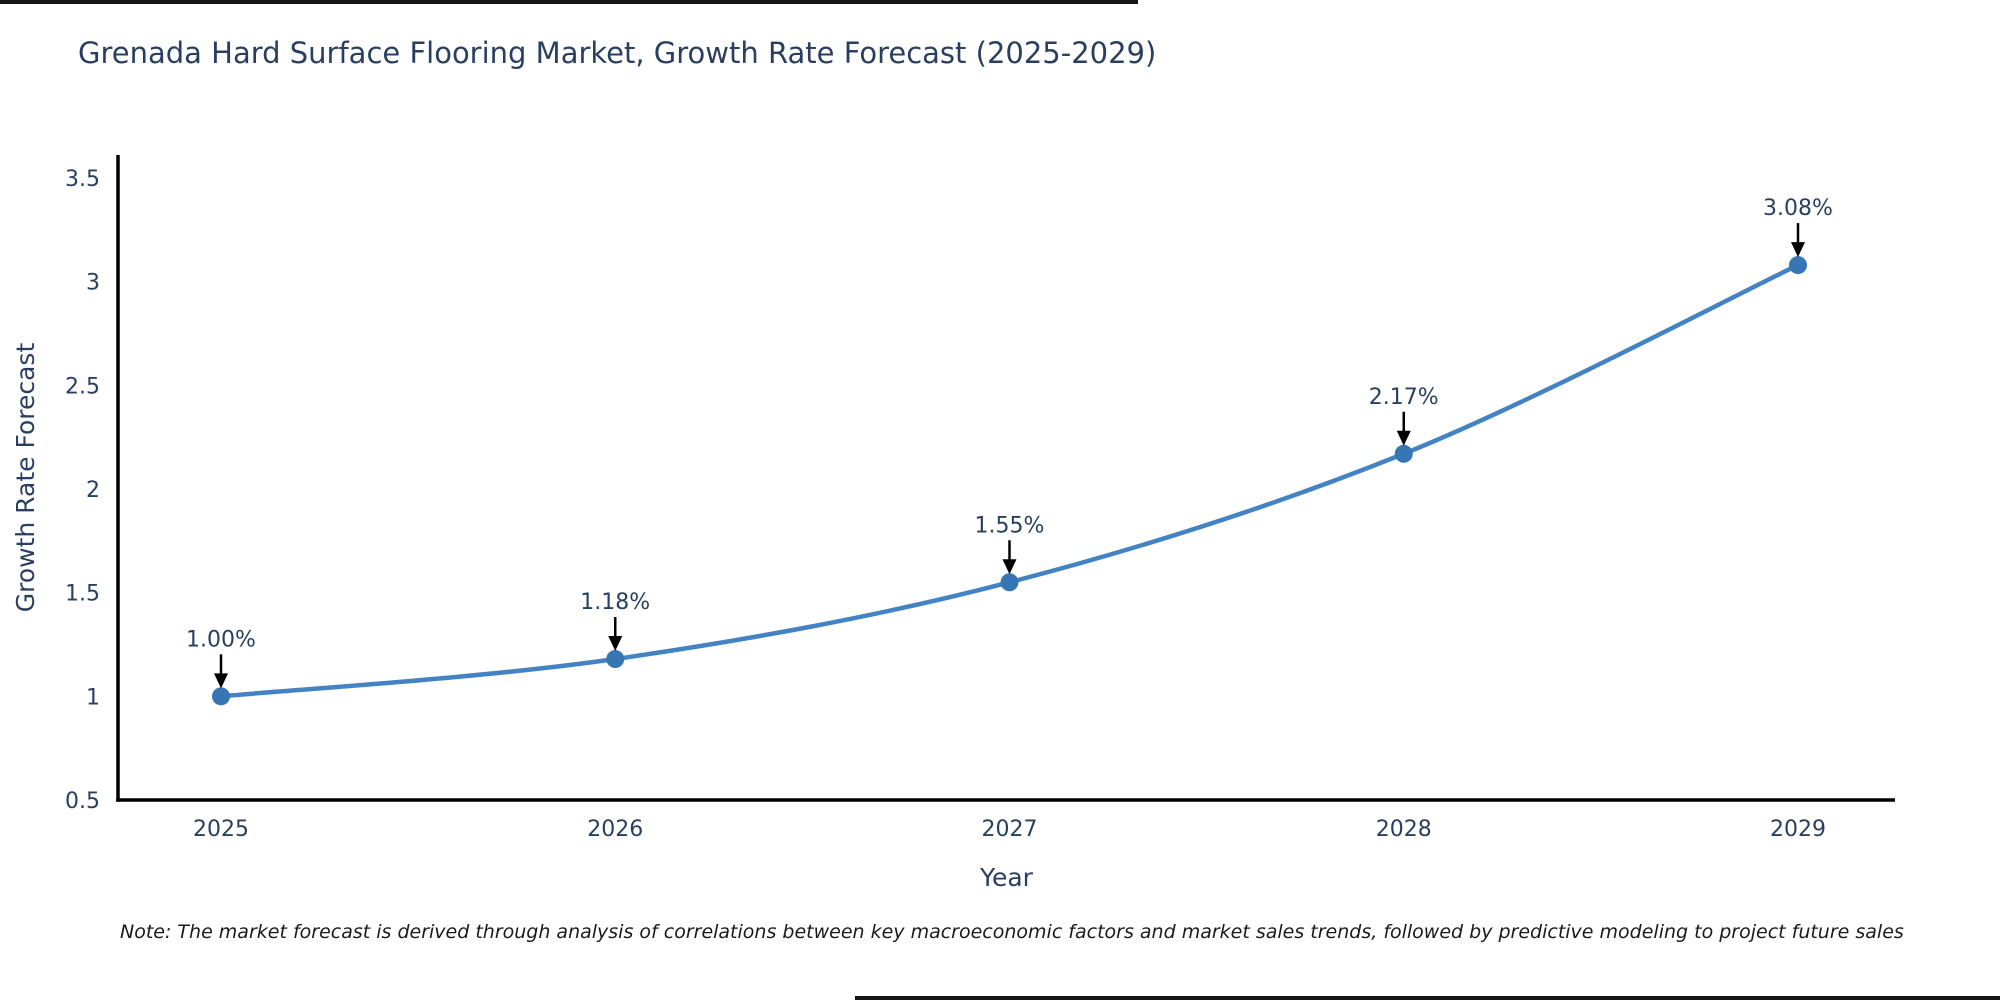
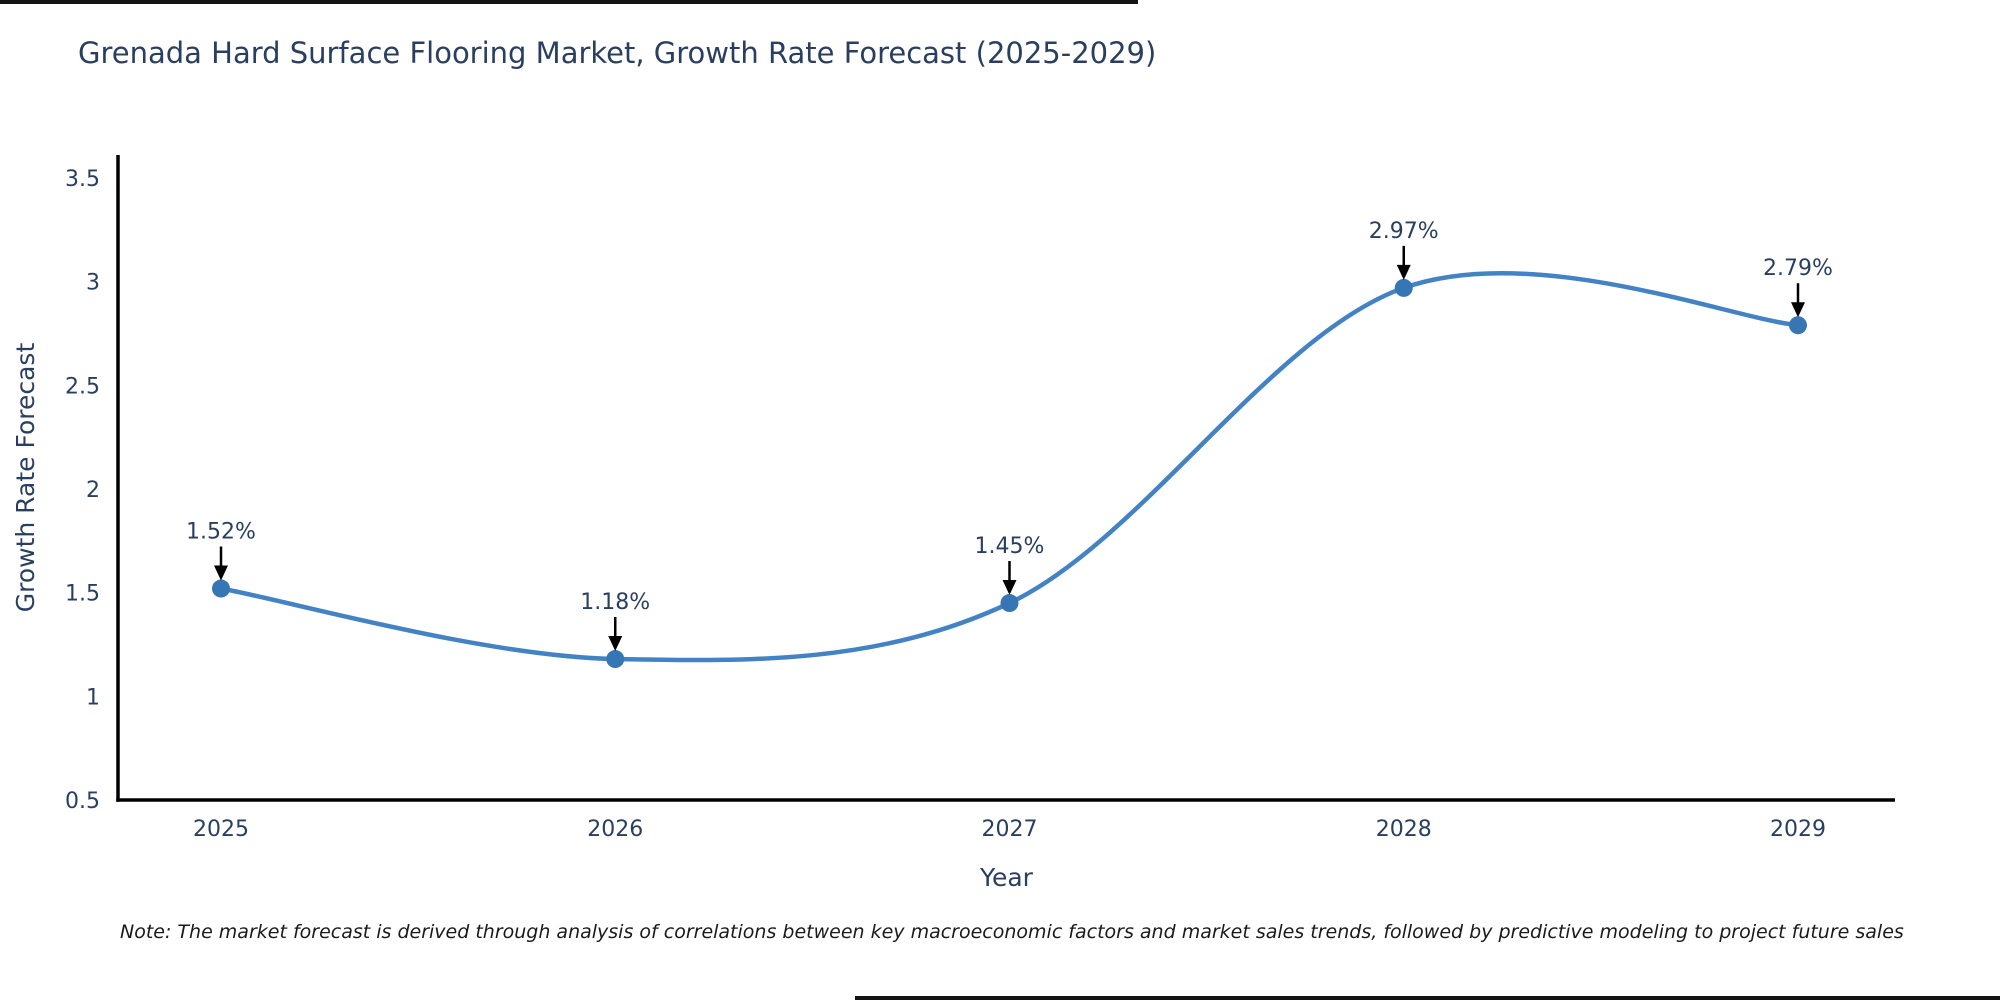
2025: 1.00% -> 1.52%
2027: 1.55% -> 1.45%
2028: 2.17% -> 2.97%
2029: 3.08% -> 2.79%
